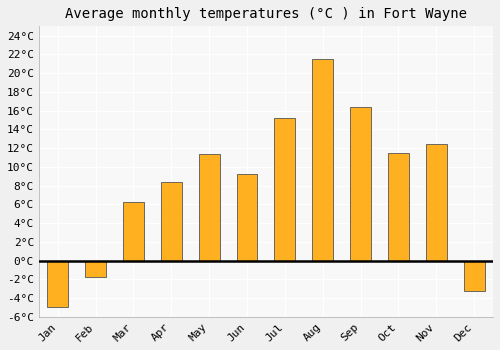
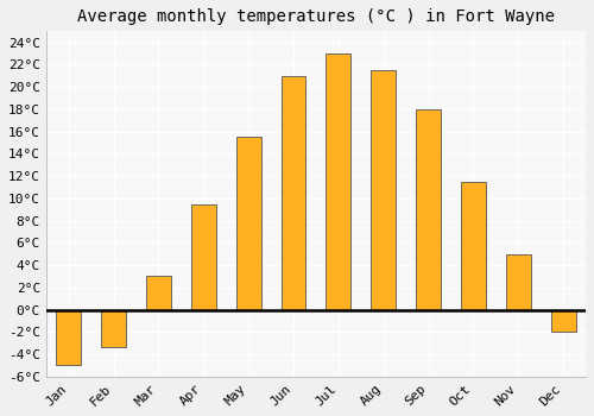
Feb: -1.8°C -> -3.3°C
Mar: 6.2°C -> 3.0°C
Apr: 8.4°C -> 9.5°C
May: 11.4°C -> 15.5°C
Jun: 9.2°C -> 21.0°C
Jul: 15.2°C -> 23.0°C
Sep: 16.4°C -> 18.0°C
Nov: 12.4°C -> 5.0°C
Dec: -3.2°C -> -2.0°C
